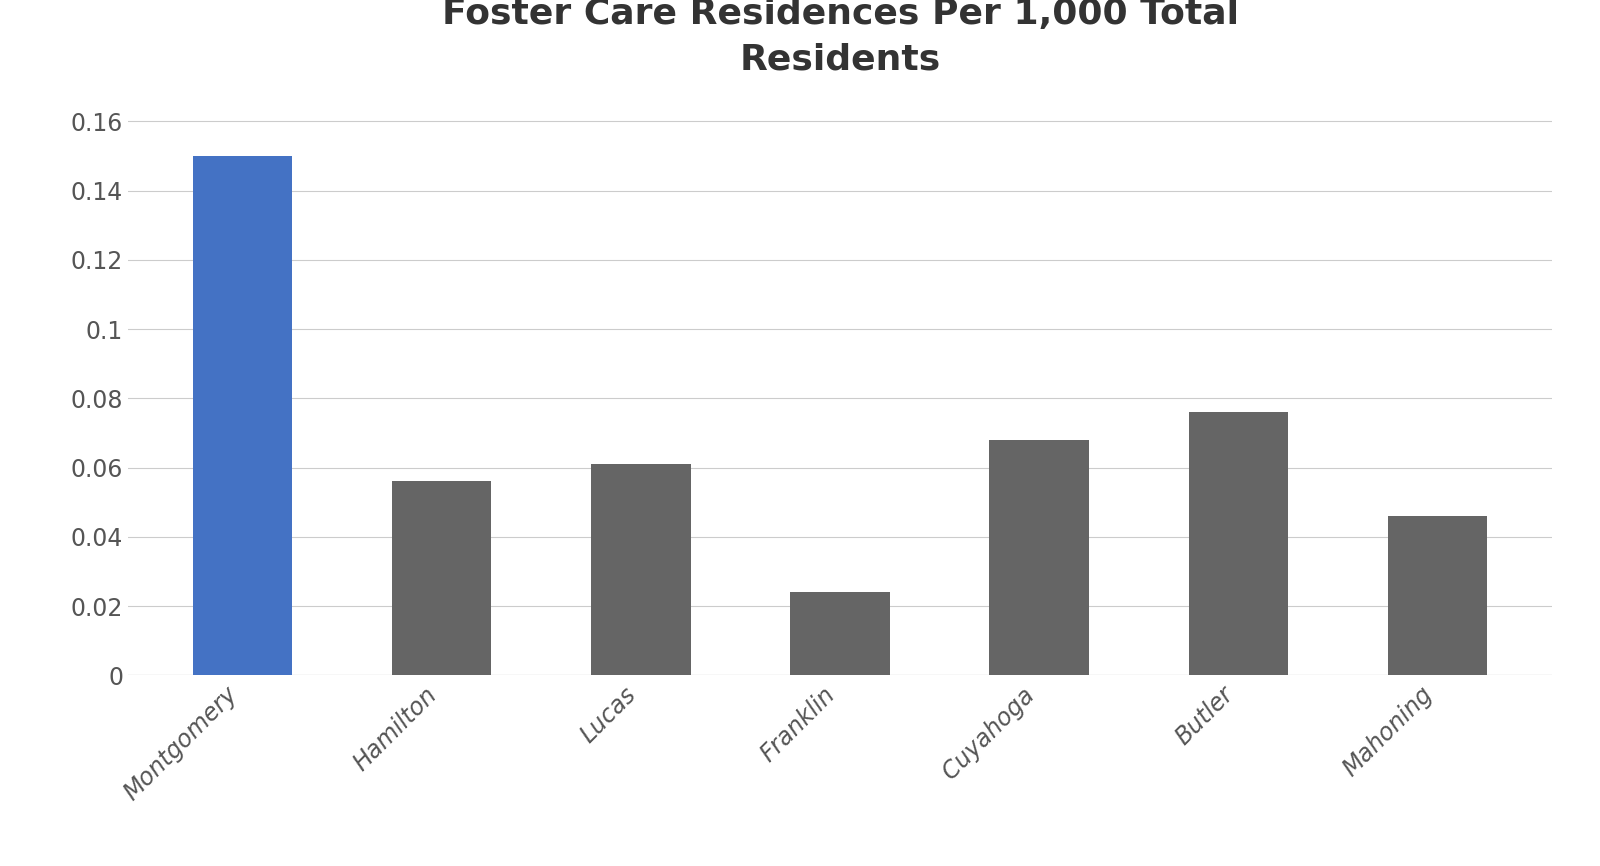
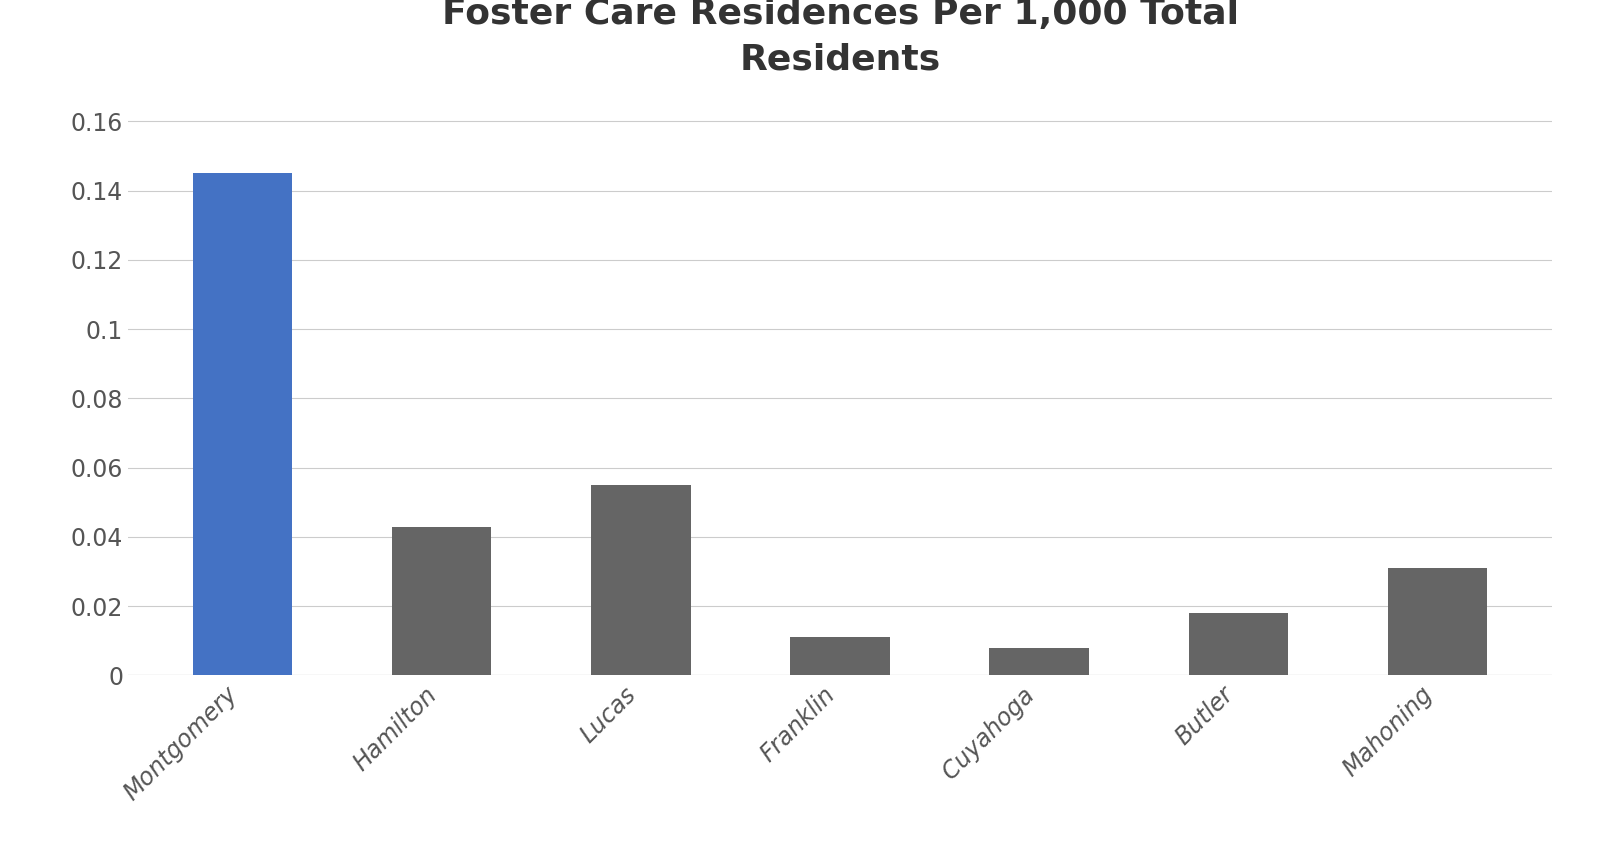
Montgomery: 0.150 -> 0.145
Hamilton: 0.056 -> 0.043
Lucas: 0.061 -> 0.055
Franklin: 0.024 -> 0.011
Cuyahoga: 0.068 -> 0.008
Butler: 0.076 -> 0.018
Mahoning: 0.046 -> 0.031
